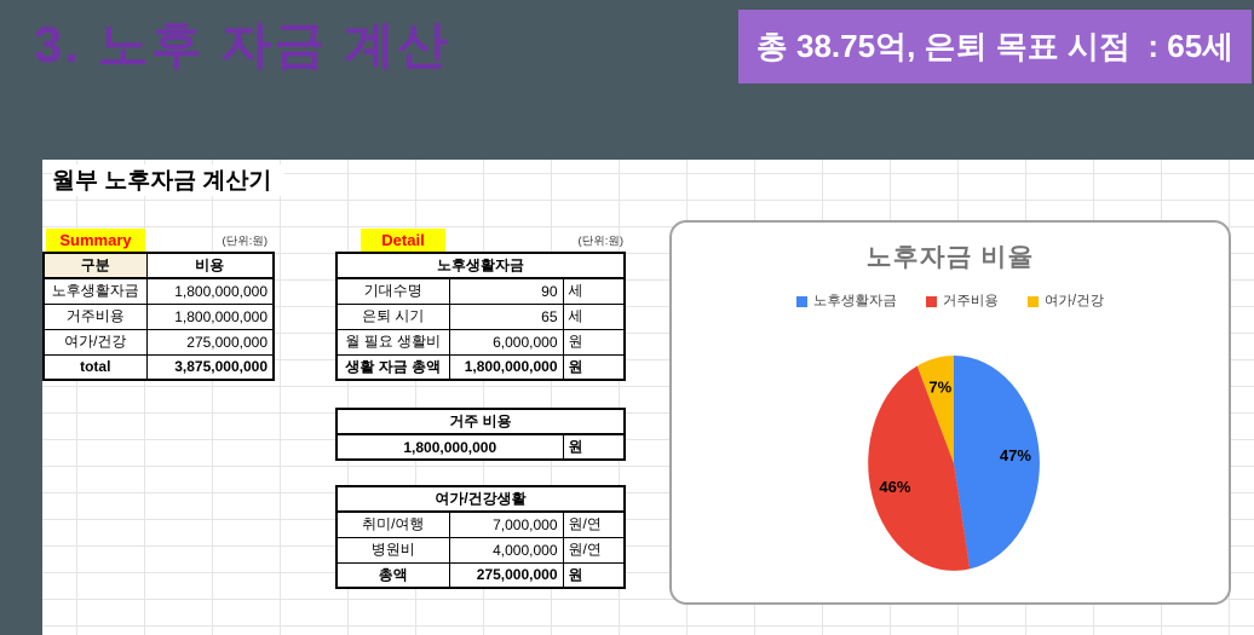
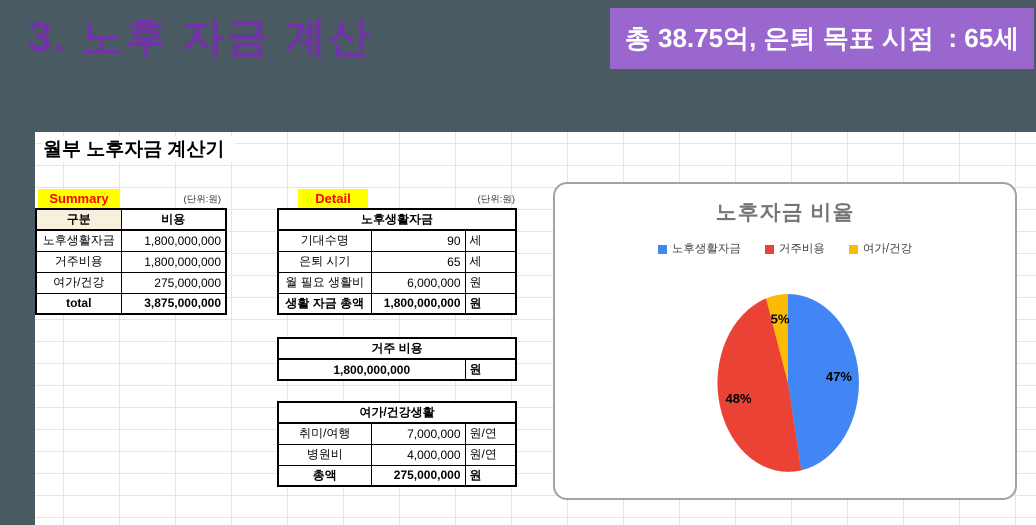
거주비용: 46% -> 48%
여가/건강: 7% -> 5%
